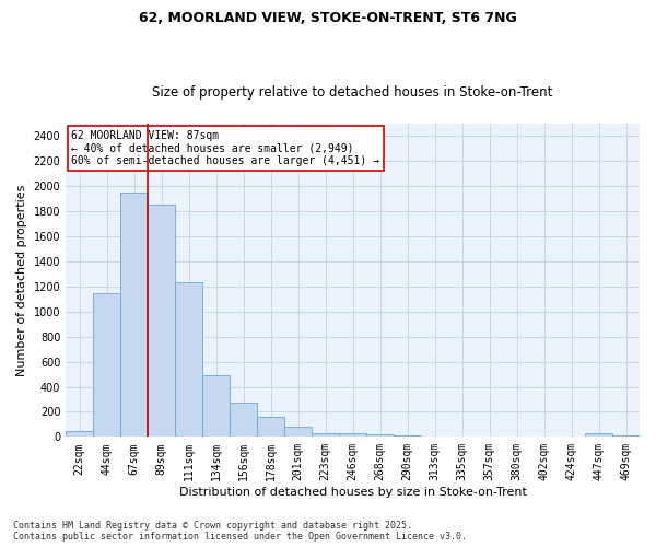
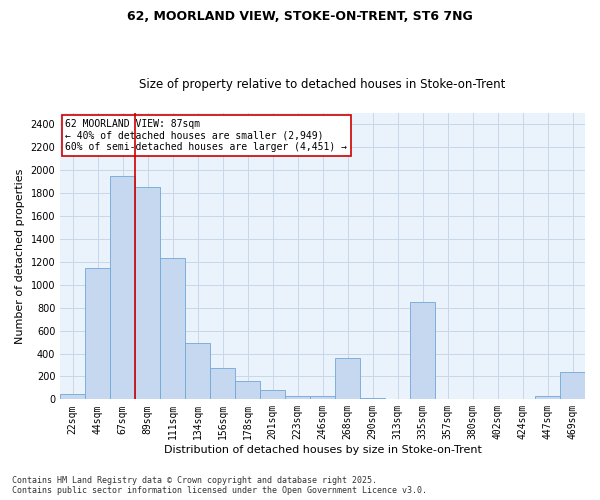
268sqm: 20 -> 360
335sqm: 0 -> 850
469sqm: 10 -> 240
